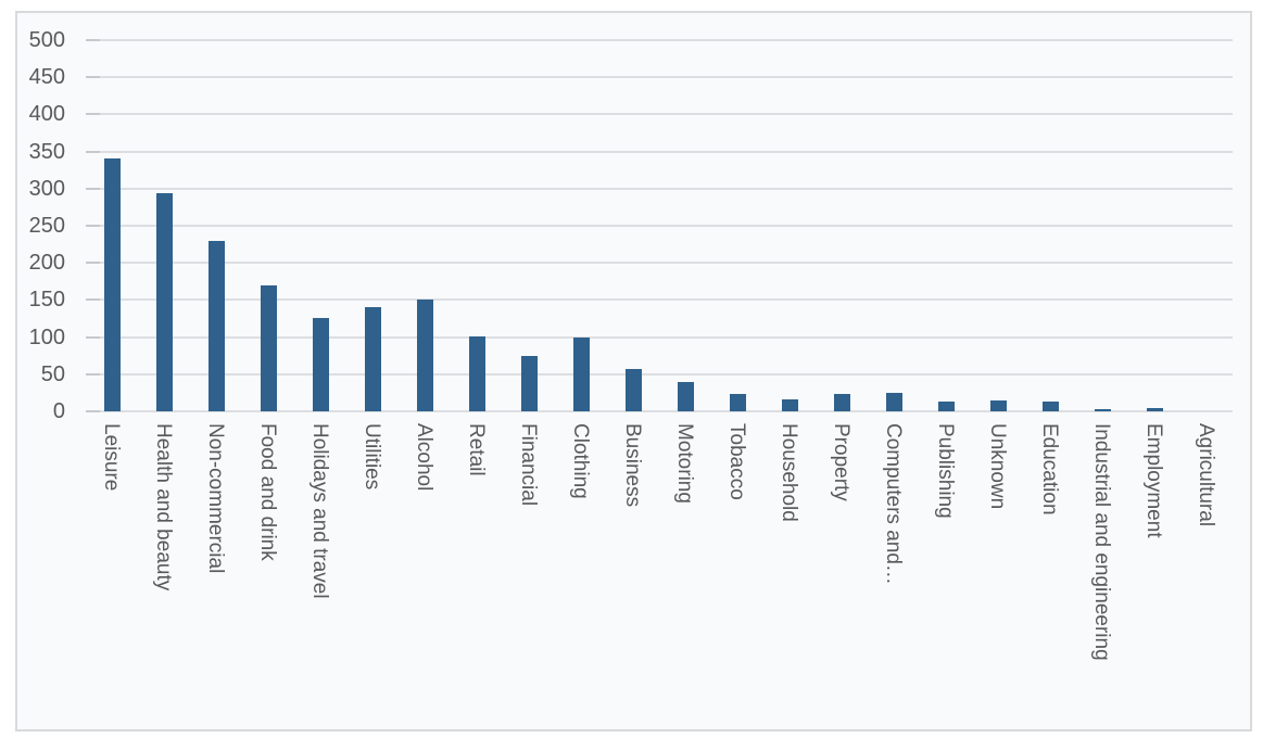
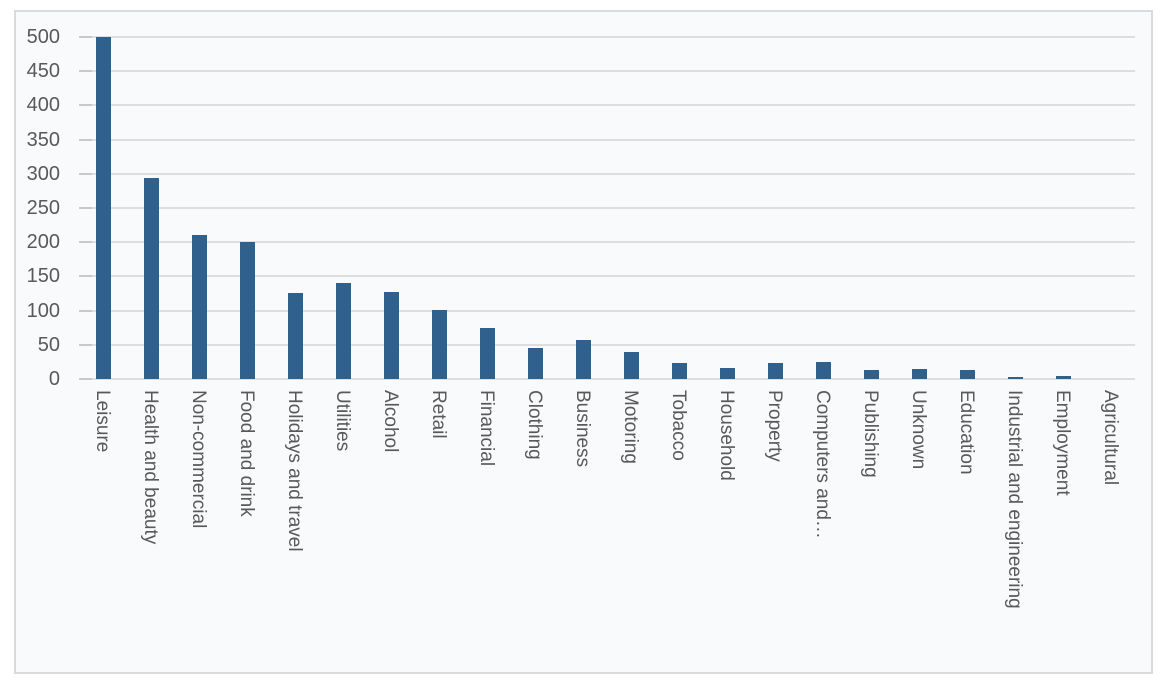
Leisure: 340 -> 500
Non-commercial: 230 -> 210
Food and drink: 170 -> 200
Alcohol: 150 -> 130
Clothing: 100 -> 40
